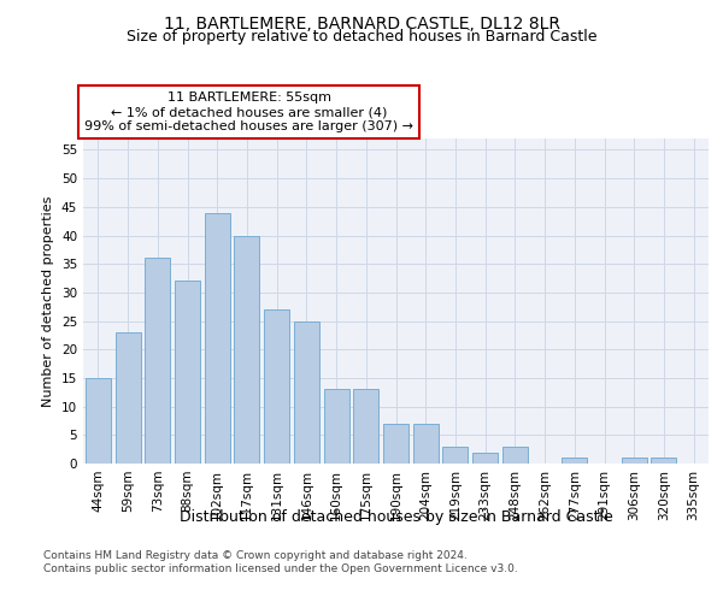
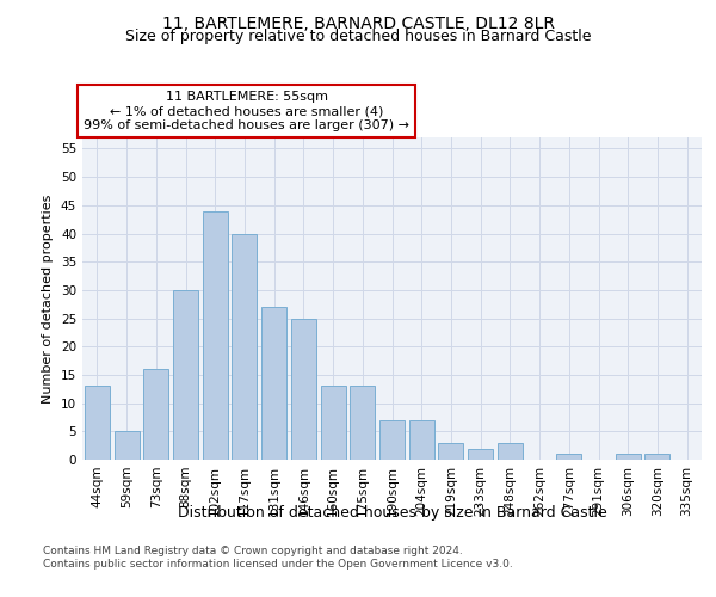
44sqm: 15 -> 13
59sqm: 23 -> 5
73sqm: 36 -> 16
88sqm: 32 -> 30
